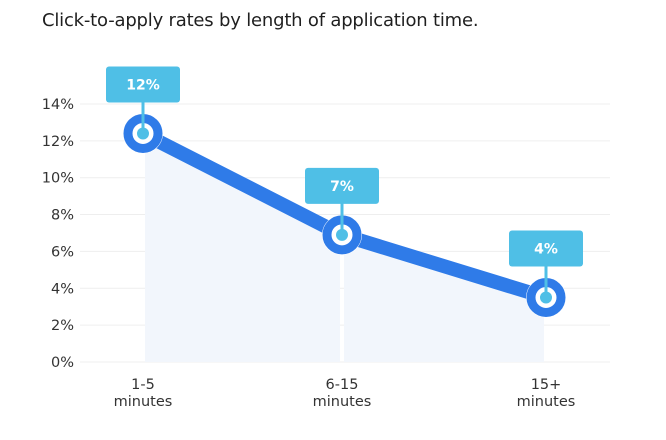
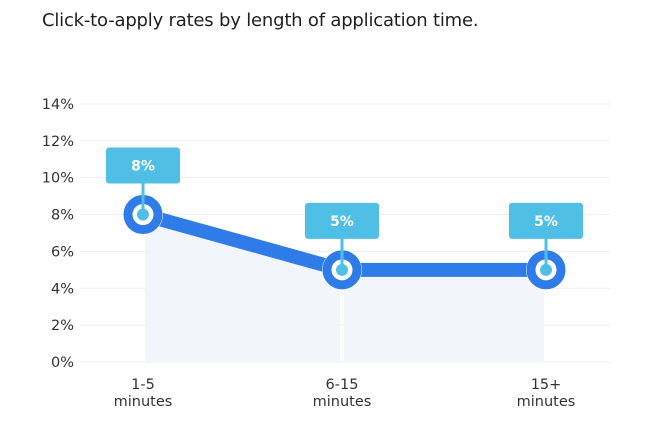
1-5 minutes: 12% -> 8%
6-15 minutes: 7% -> 5%
15+ minutes: 4% -> 5%
